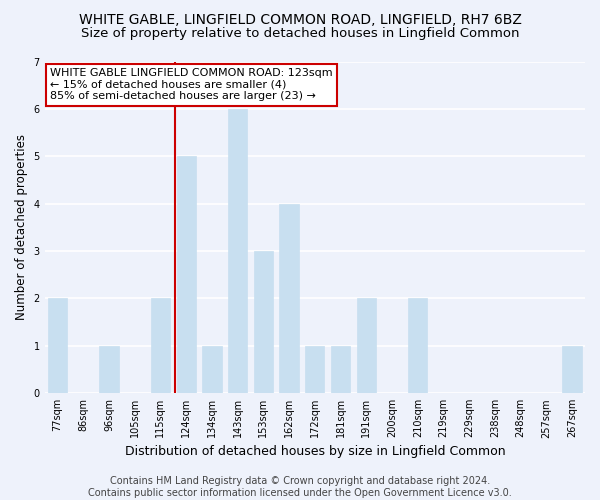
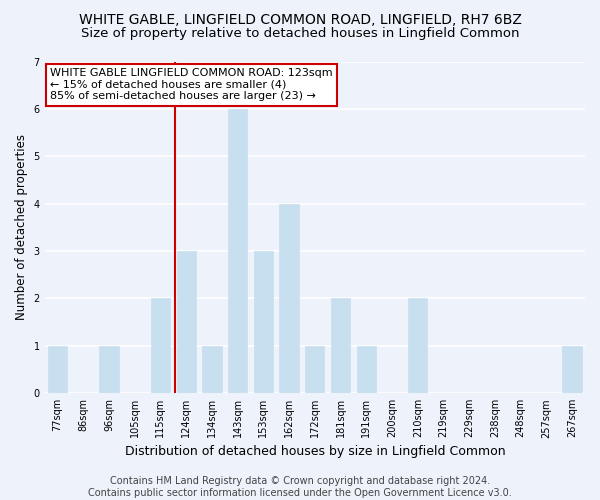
77sqm: 2 -> 1
124sqm: 5 -> 3
181sqm: 1 -> 2
191sqm: 2 -> 1
